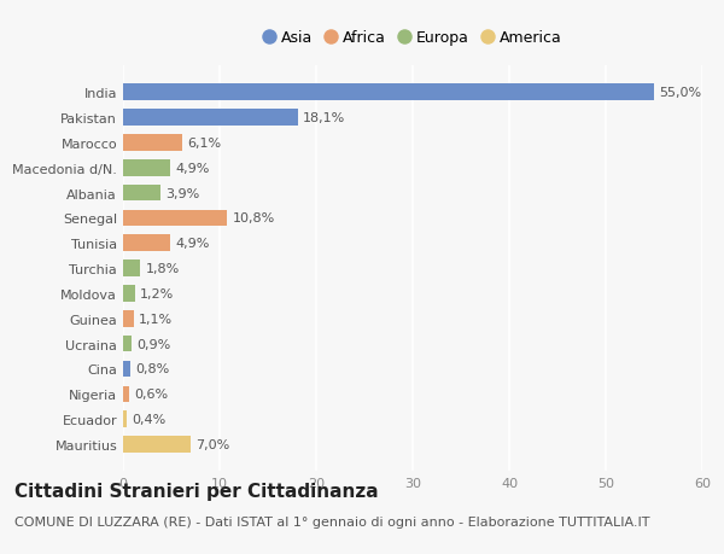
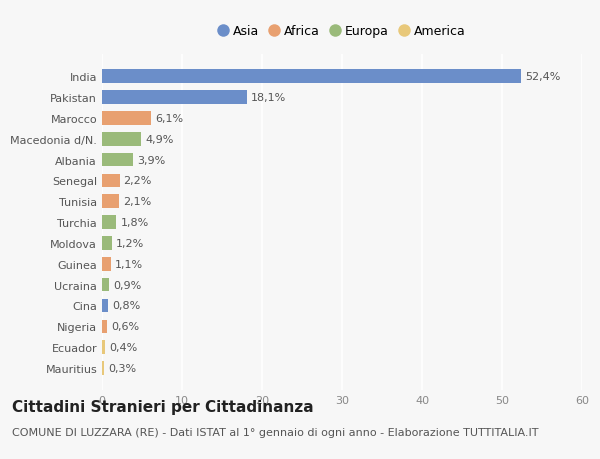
India: 55,0% -> 52,4%
Senegal: 10,8% -> 2,2%
Tunisia: 4,9% -> 2,1%
Mauritius: 7,0% -> 0,3%
